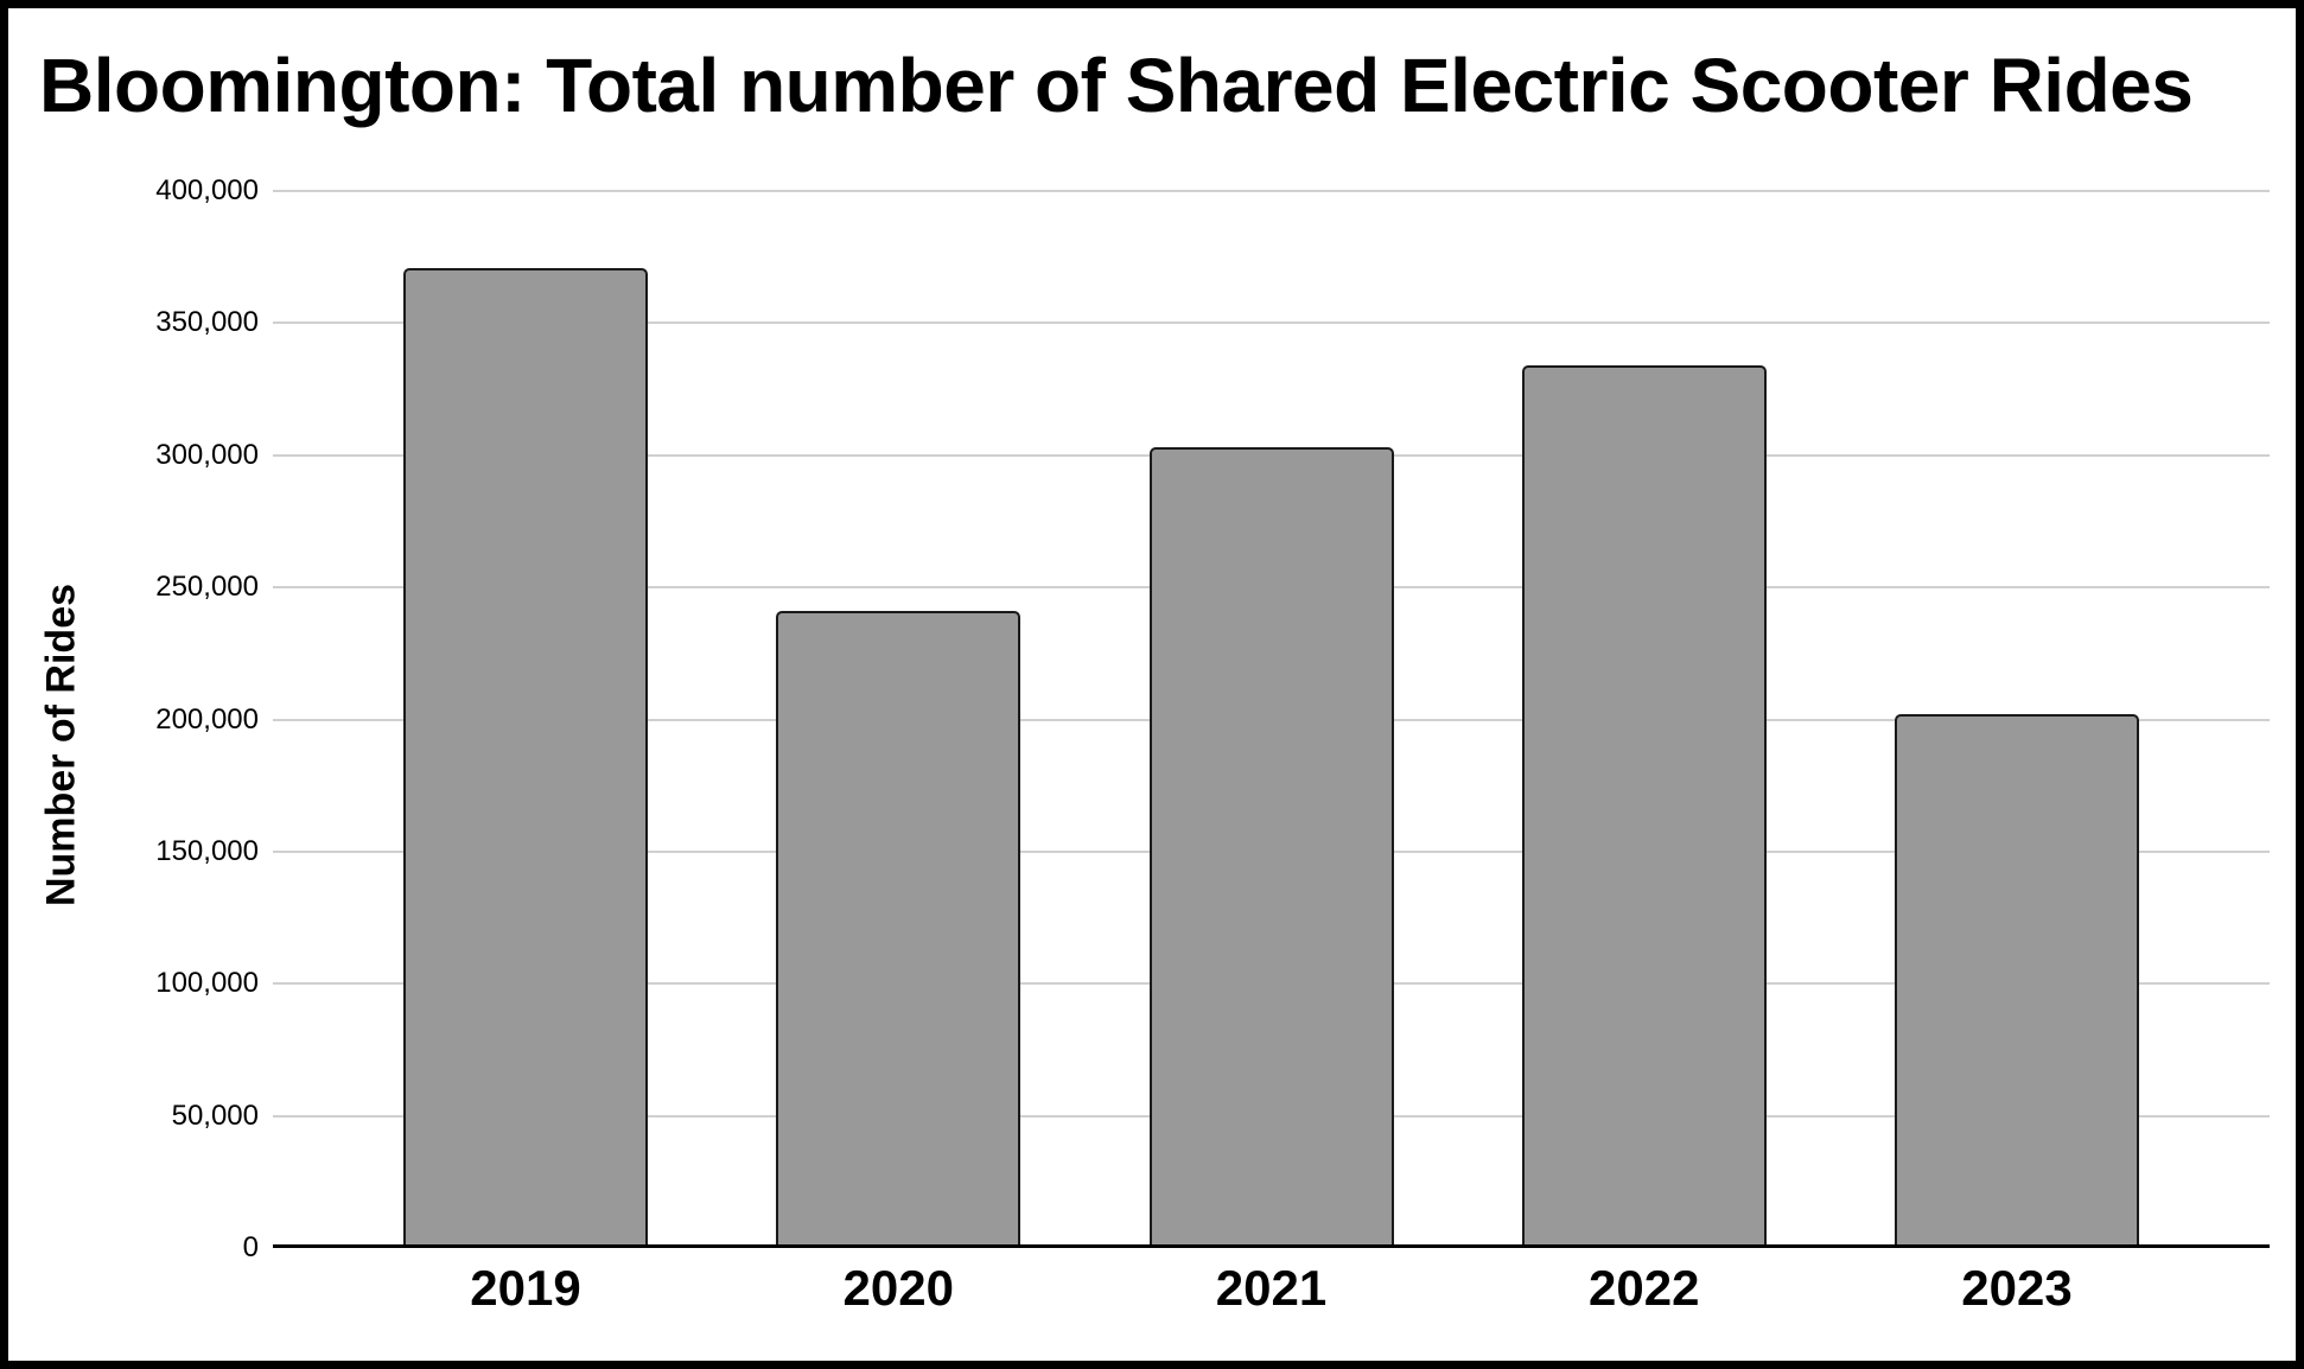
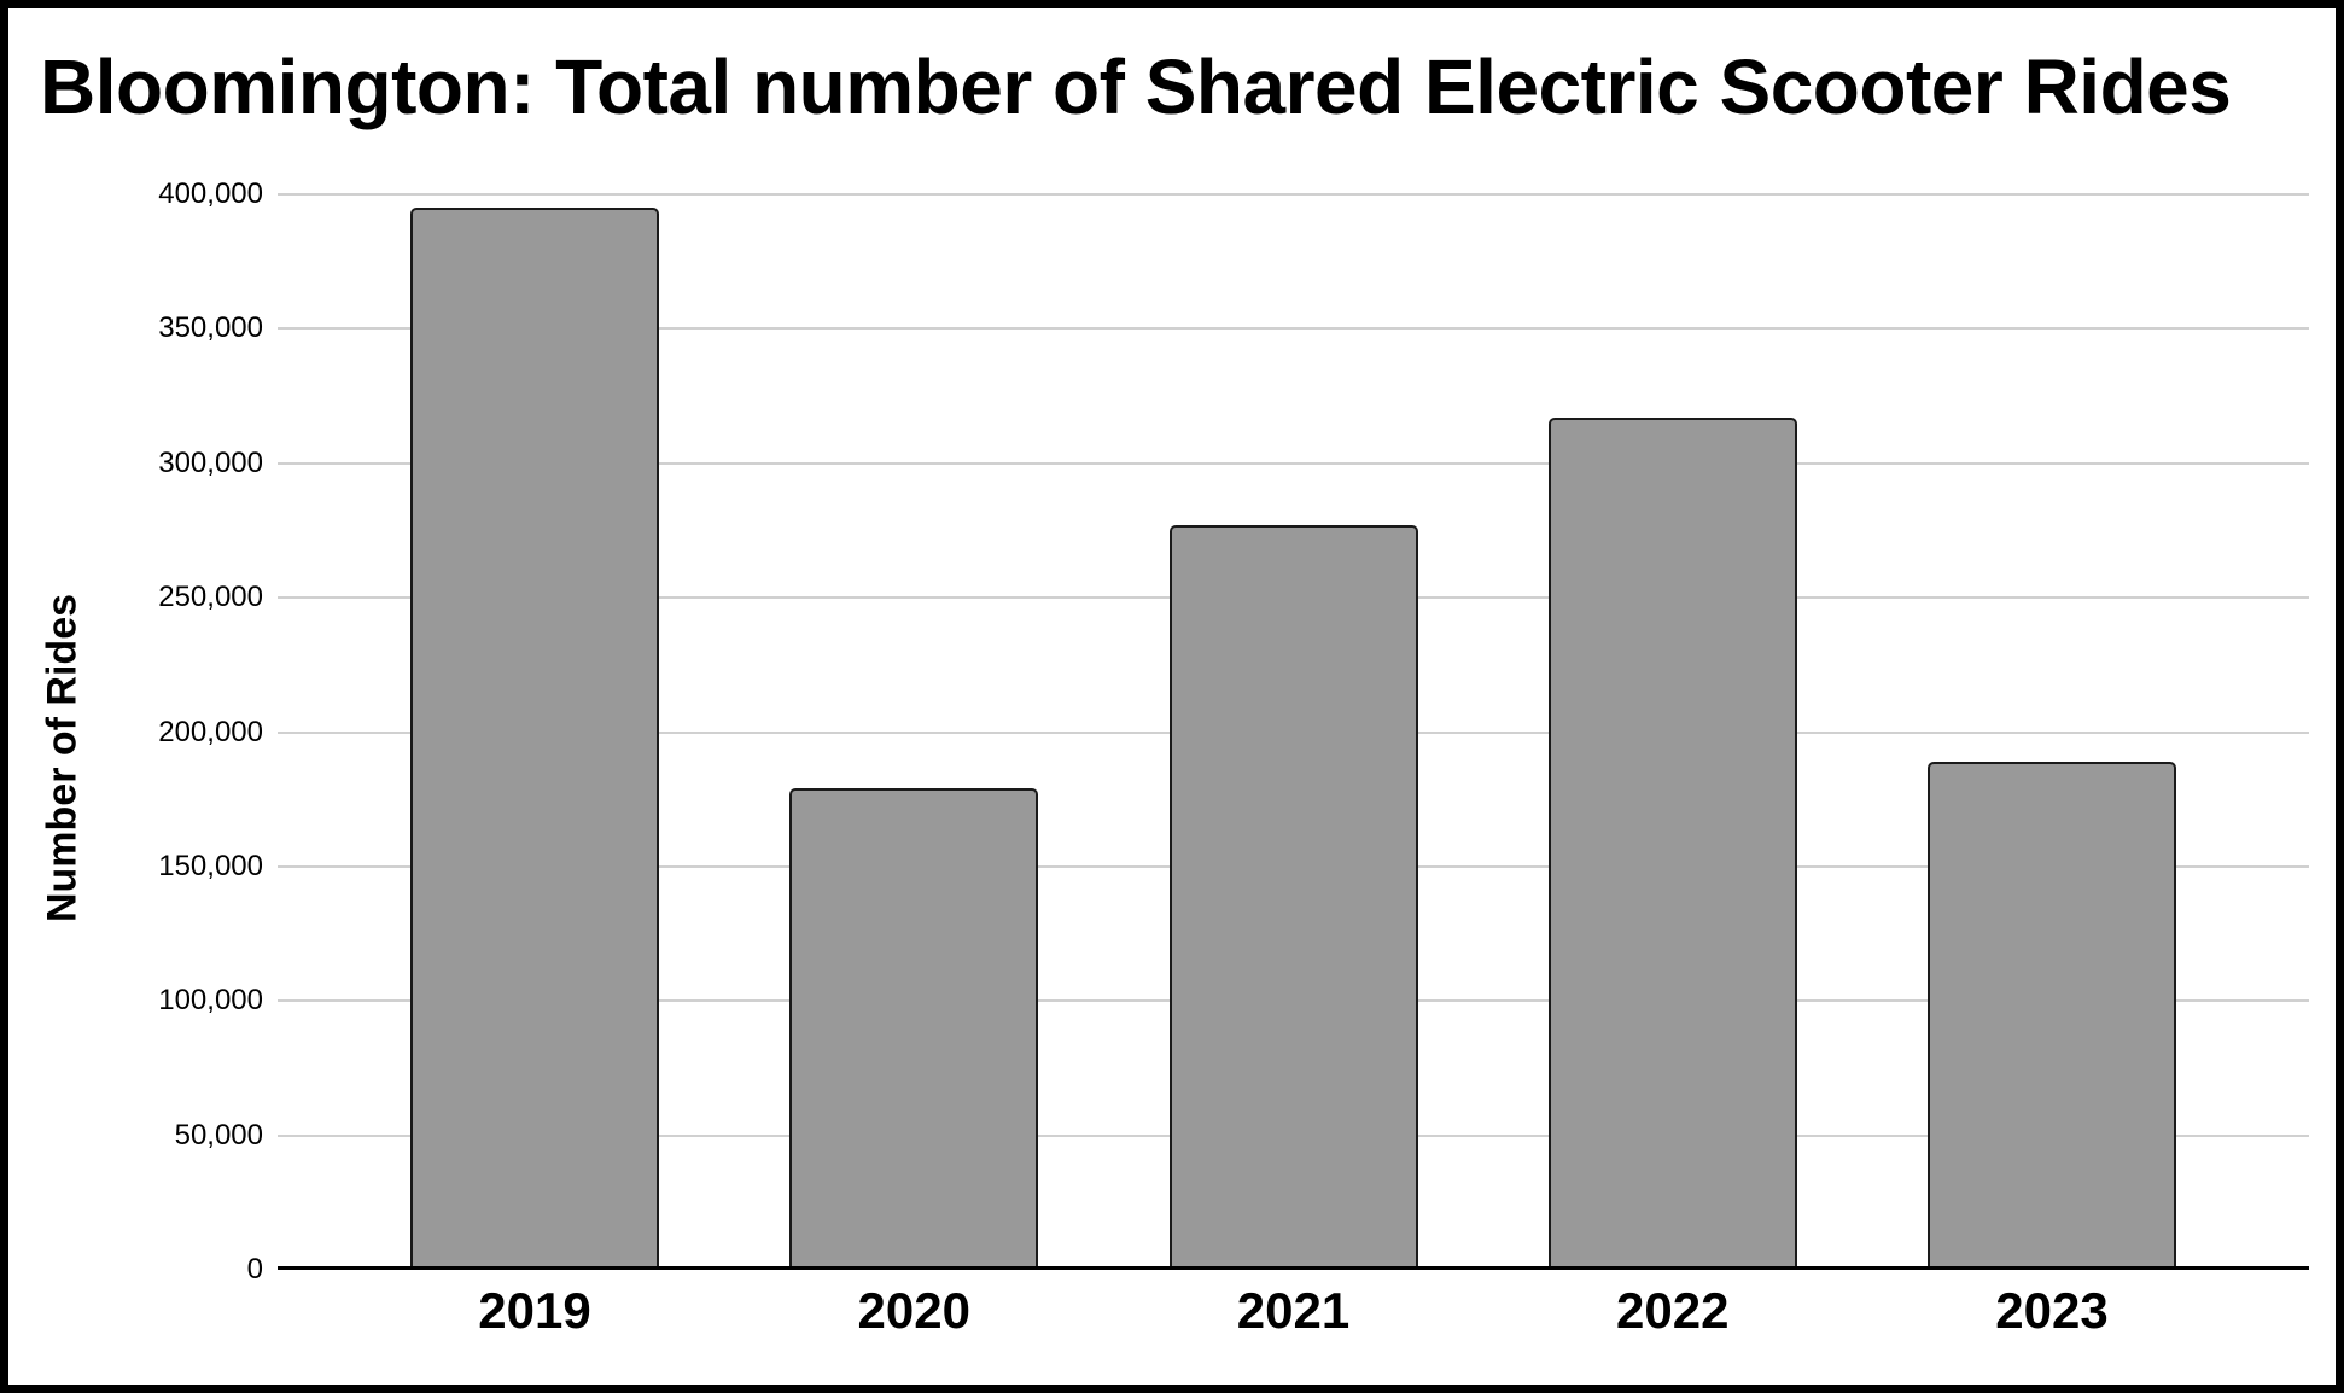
2019: 371000 -> 395000
2020: 241000 -> 179000
2021: 303000 -> 277000
2022: 334000 -> 317000
2023: 202000 -> 189000
